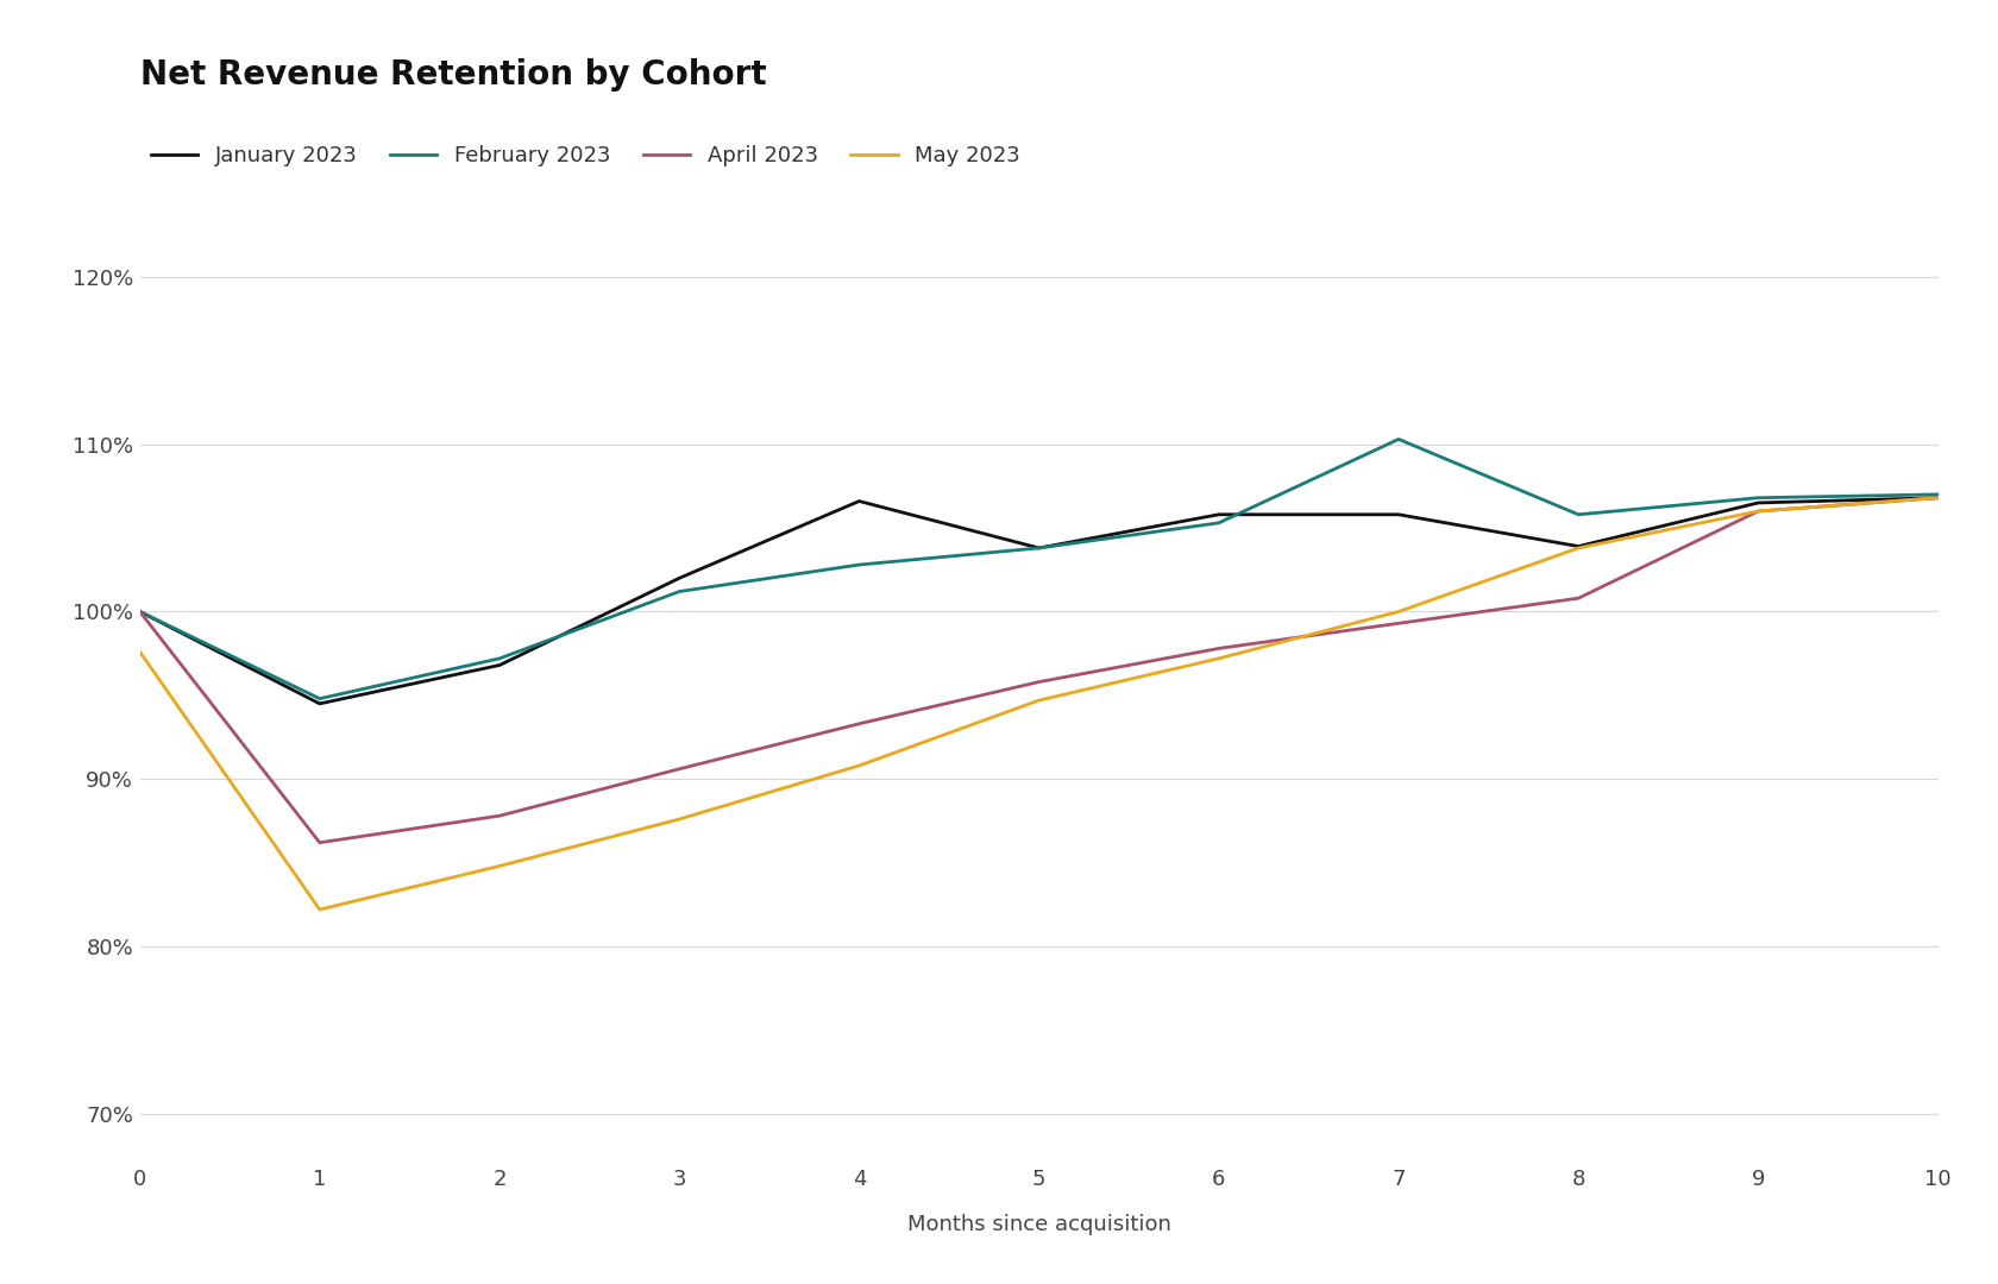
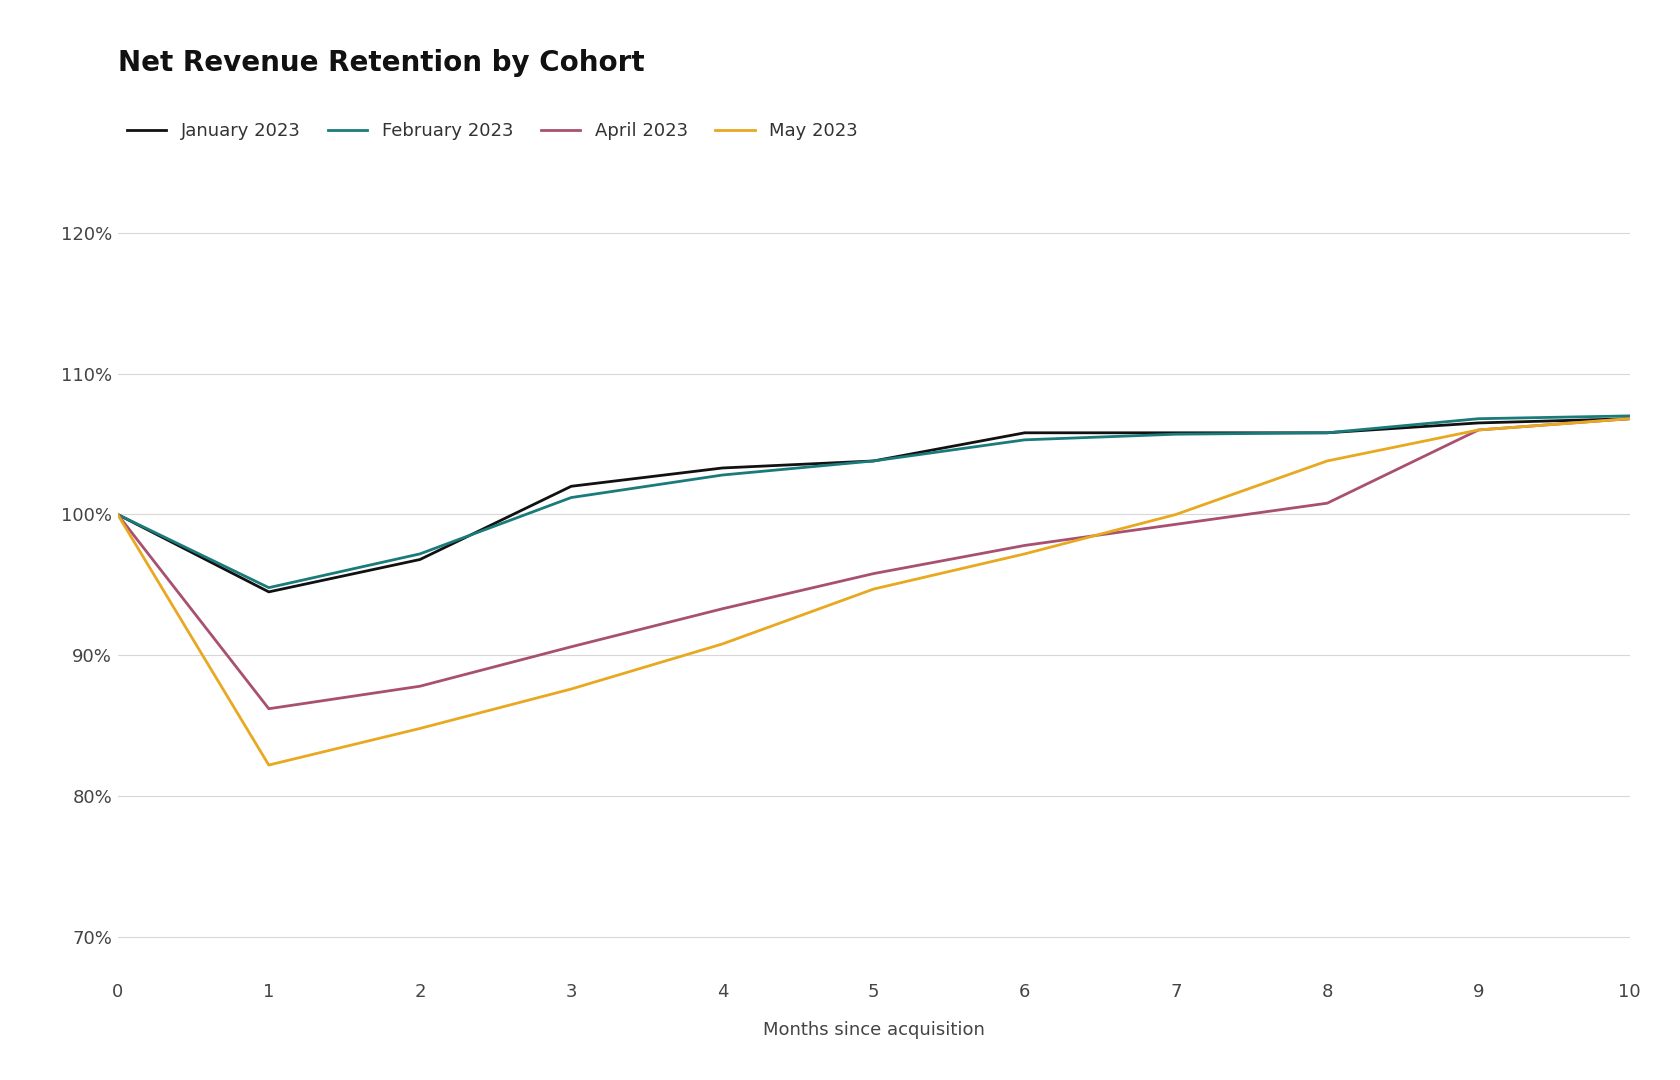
May 2023/0: 97.6% -> 100.0%
January 2023/4: 106.6% -> 103.3%
February 2023/7: 110.3% -> 105.7%
January 2023/8: 103.9% -> 105.8%
